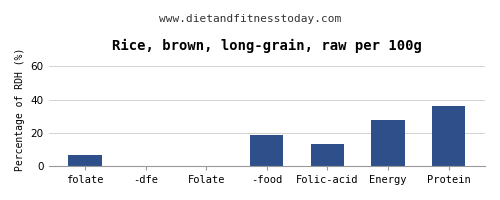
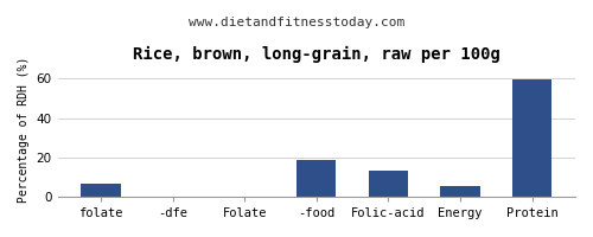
Energy: 28 -> 6
Protein: 36 -> 60
